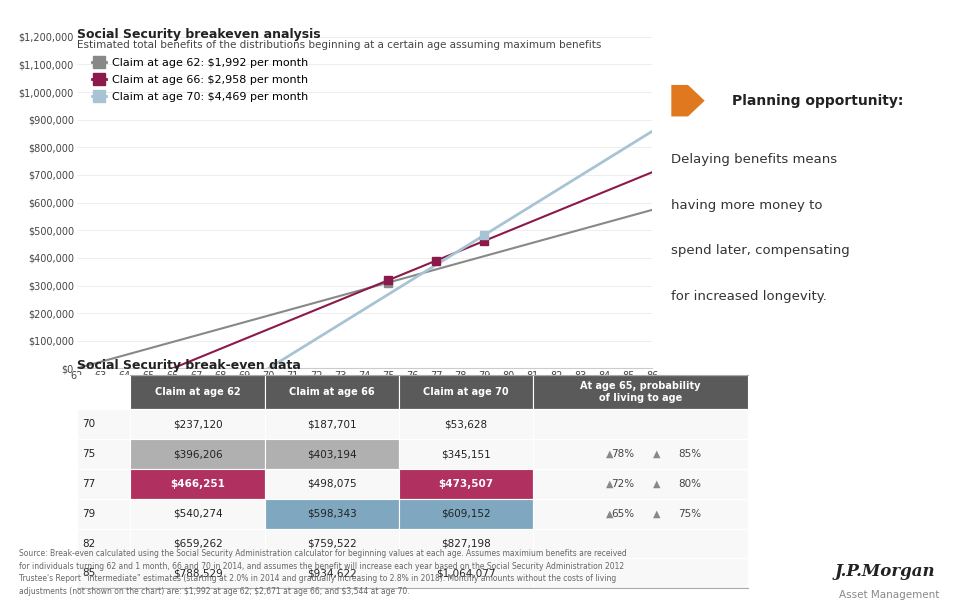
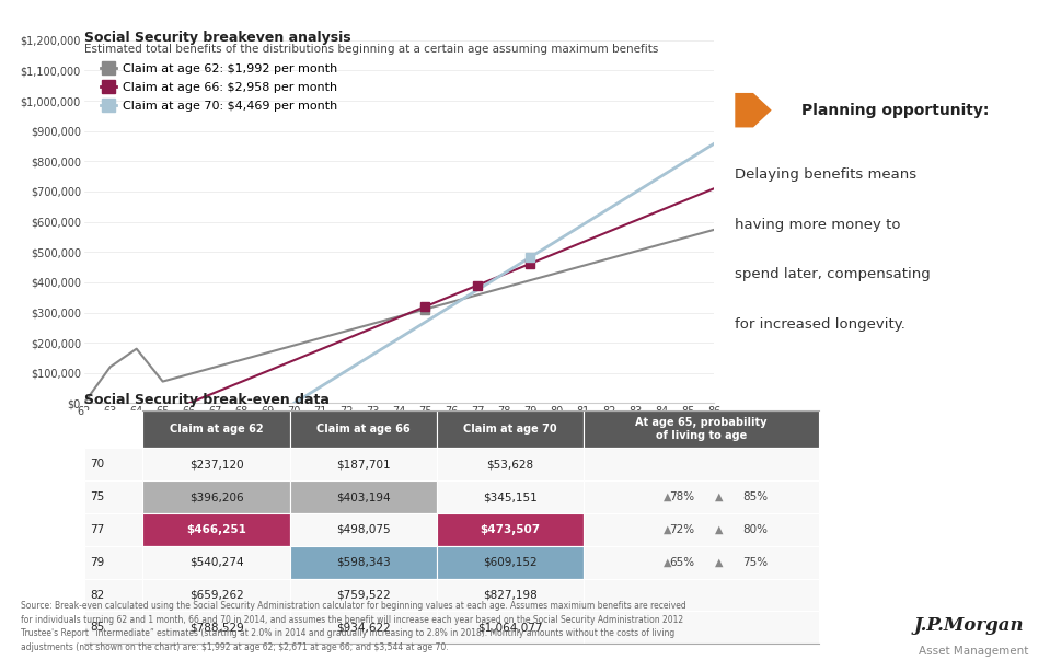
Claim at age 62: $1,992 per month/63: $24,000 -> $120,000
Claim at age 62: $1,992 per month/64: $48,000 -> $180,000
